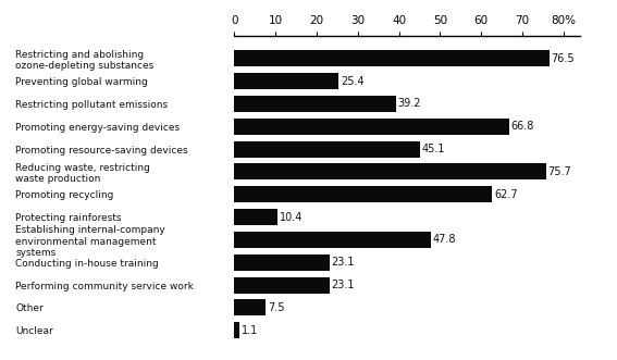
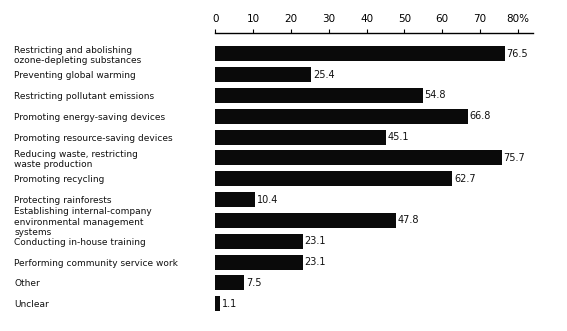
Restricting pollutant emissions: 39.2 -> 54.8
